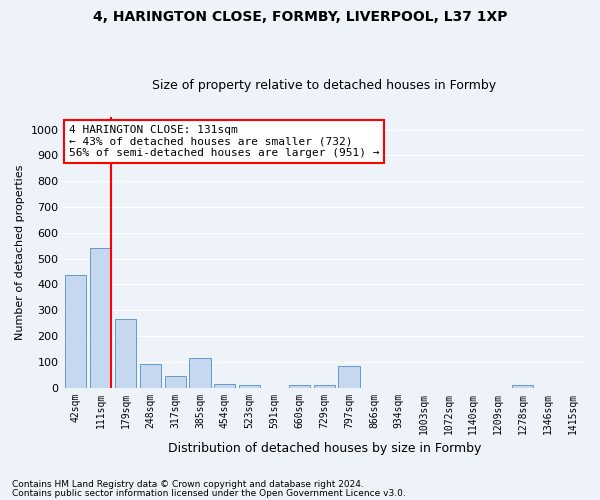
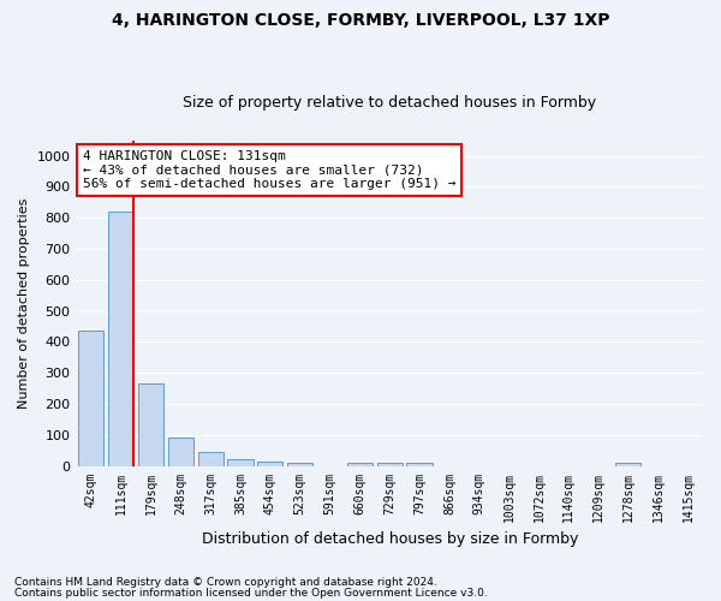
111sqm: 540 -> 820
385sqm: 115 -> 22
797sqm: 85 -> 11
